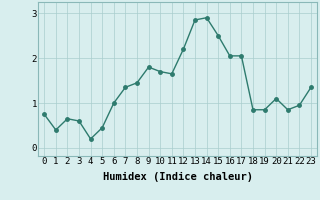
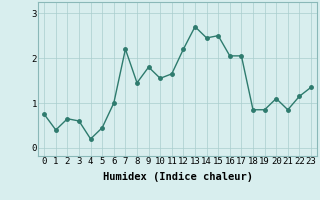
7: 1.35 -> 2.20
10: 1.70 -> 1.55
13: 2.85 -> 2.70
14: 2.90 -> 2.45
22: 0.95 -> 1.15
